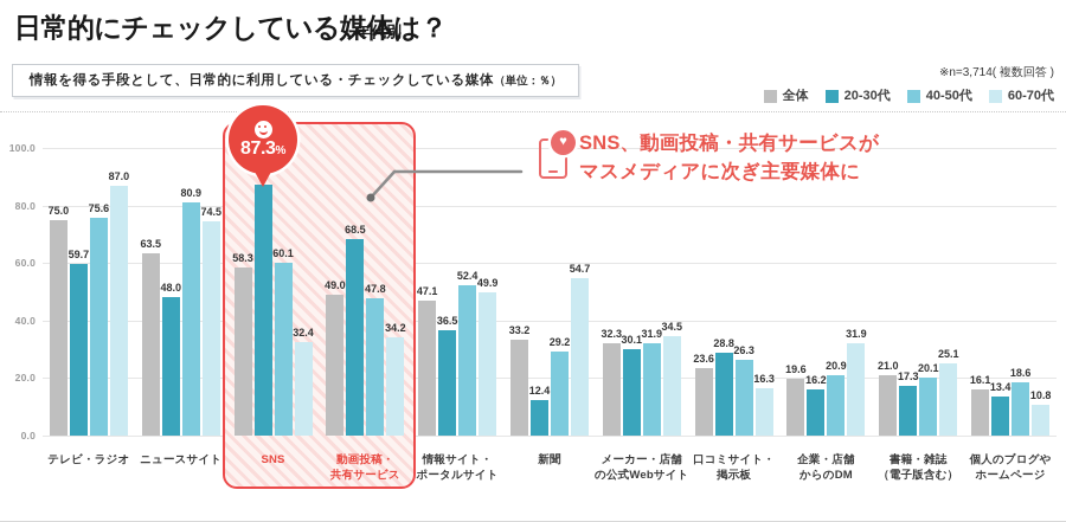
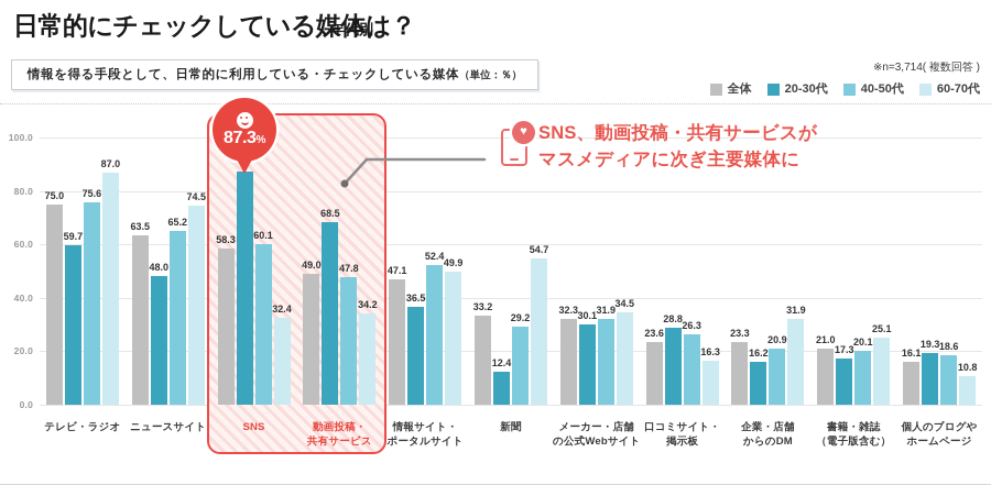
40-50代/ニュースサイト: 80.9 -> 65.2
全体/企業・店舗 からのDM: 19.6 -> 23.3
20-30代/個人のブログや ホームページ: 13.4 -> 19.3
